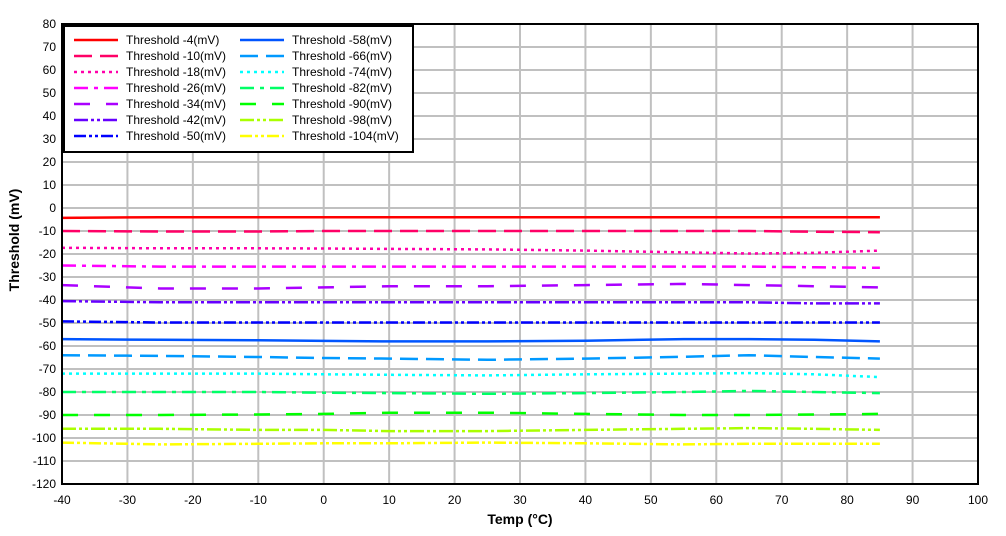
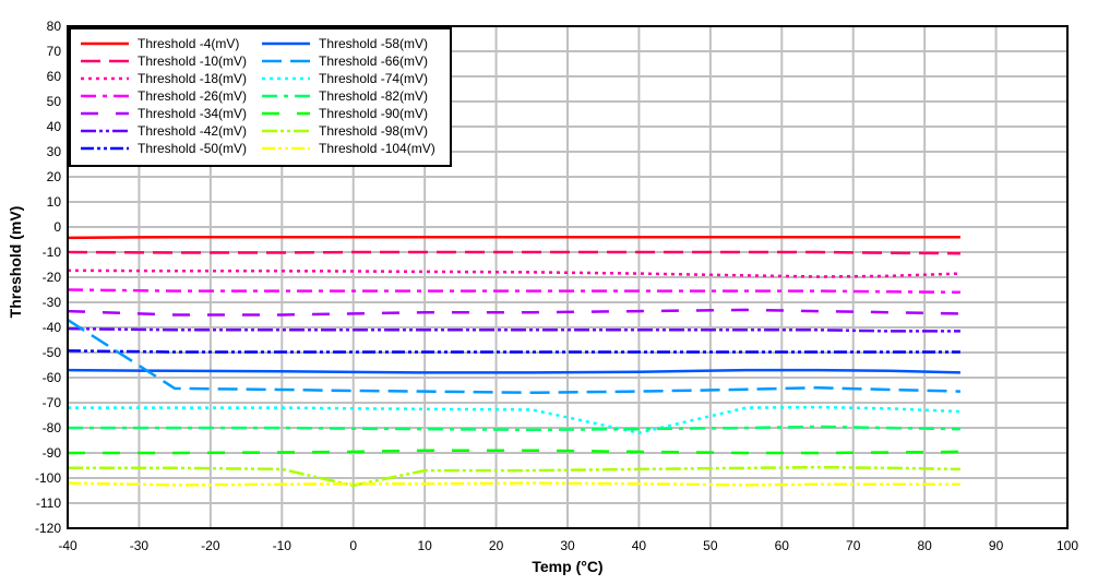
Threshold -66(mV)/-40: -64 -> -37
Threshold -98(mV)/0: -96 -> -103
Threshold -74(mV)/40: -72 -> -82
